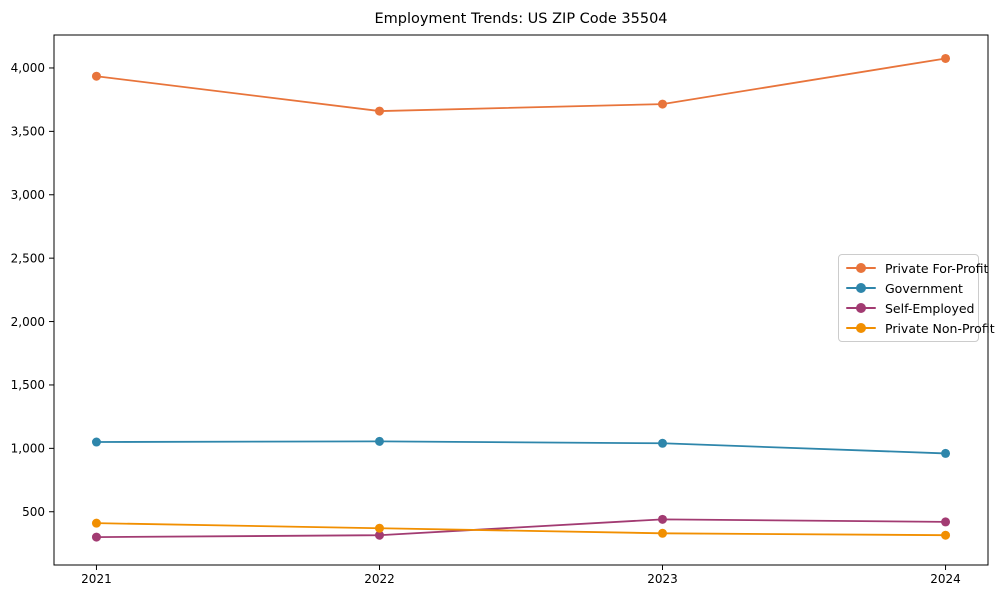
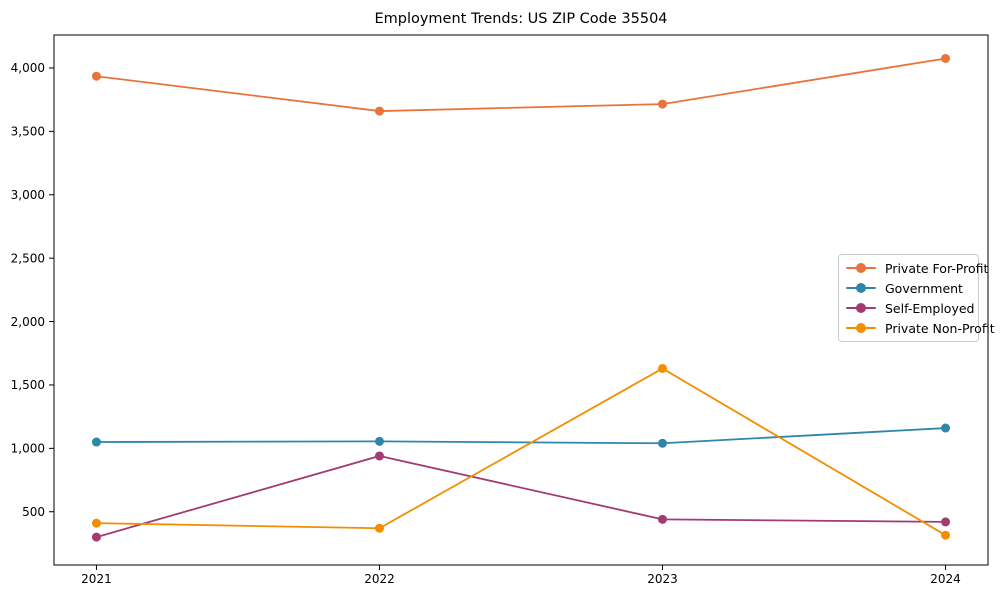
Self-Employed/2022: 320 -> 940
Private Non-Profit/2023: 330 -> 1630
Government/2024: 960 -> 1160
